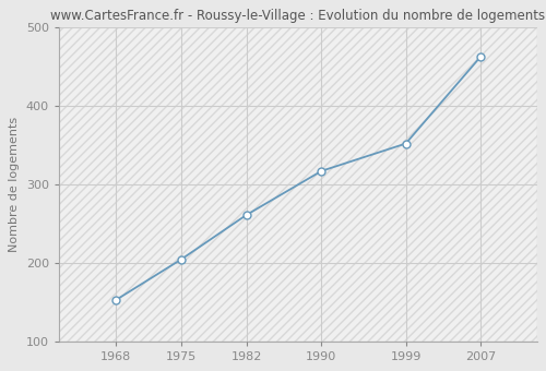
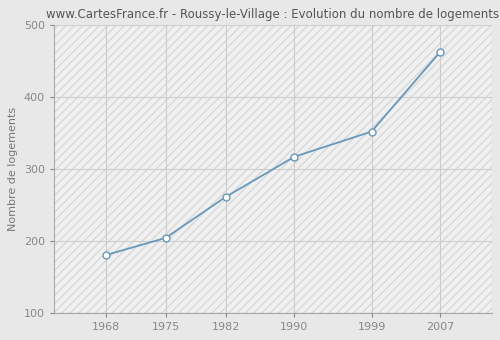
1968: 152 -> 180
